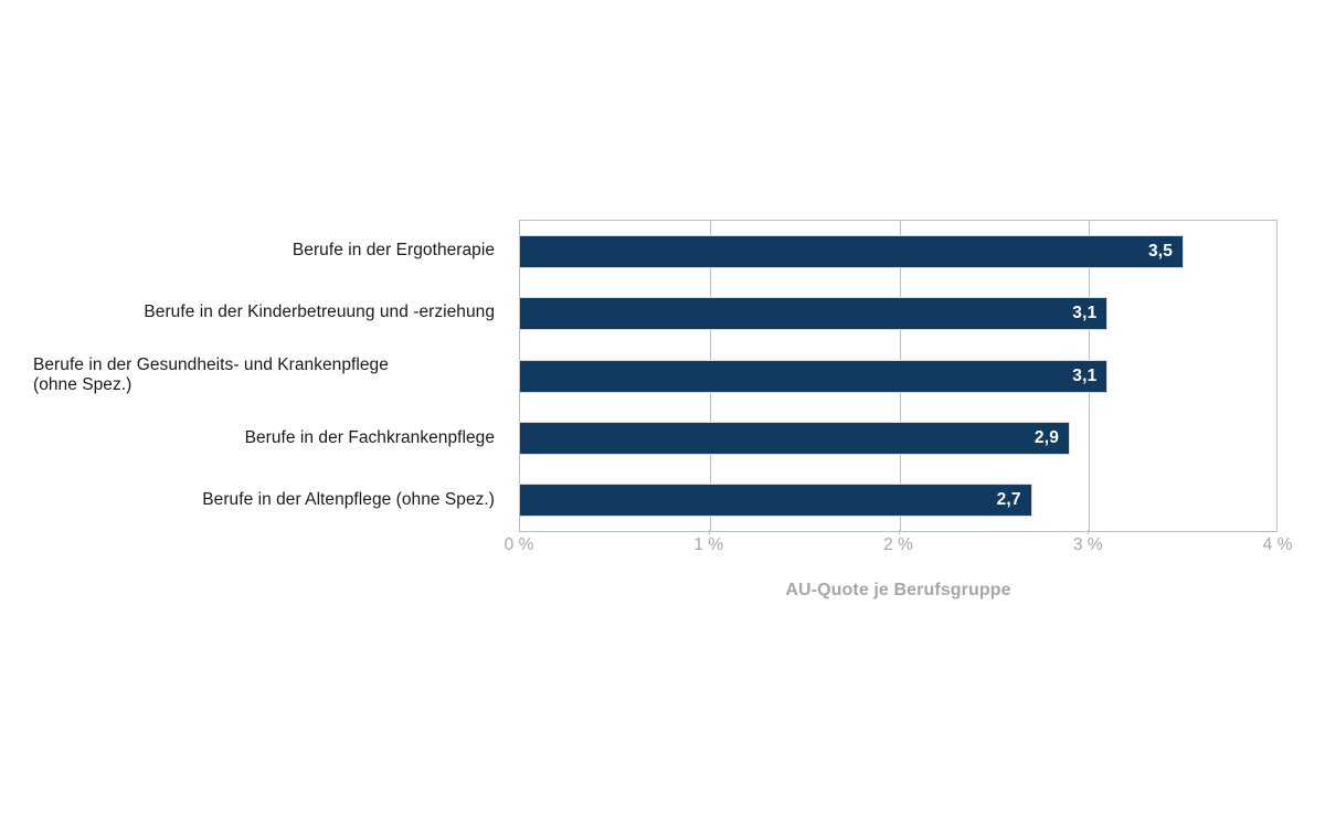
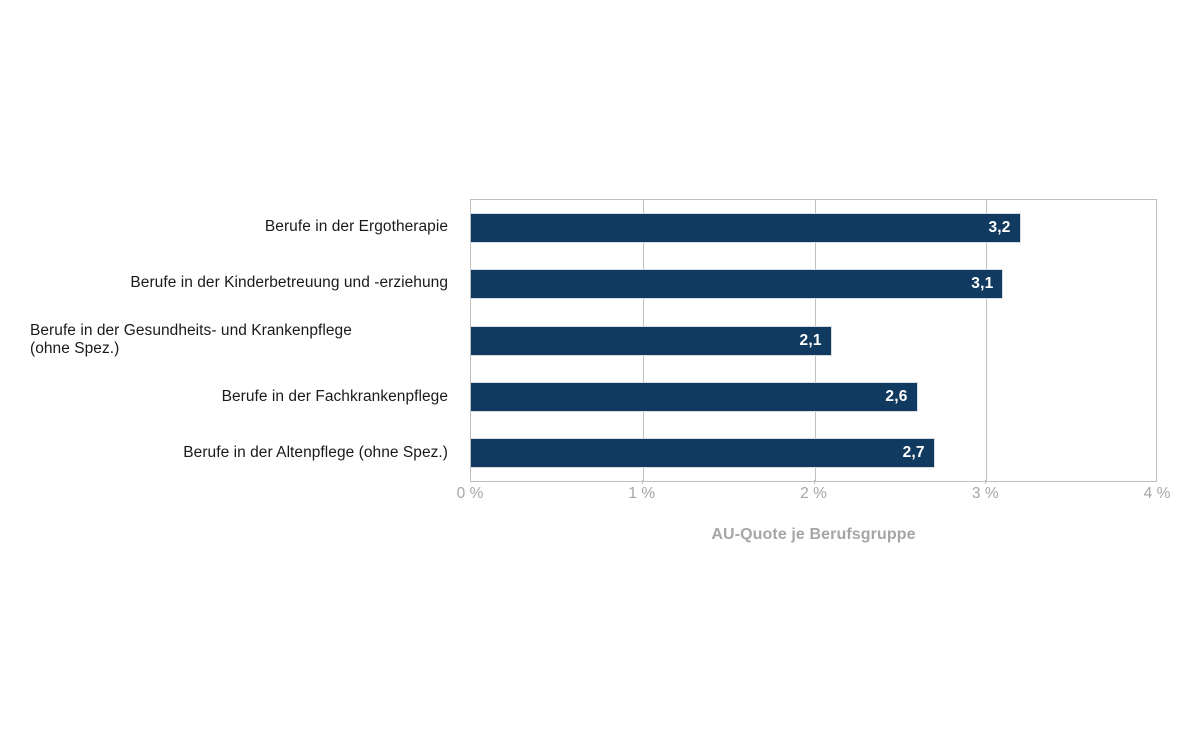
Berufe in der Ergotherapie: 3,5 -> 3,2
Berufe in der Gesundheits- und Krankenpflege (ohne Spez.): 3,1 -> 2,1
Berufe in der Fachkrankenpflege: 2,9 -> 2,6
